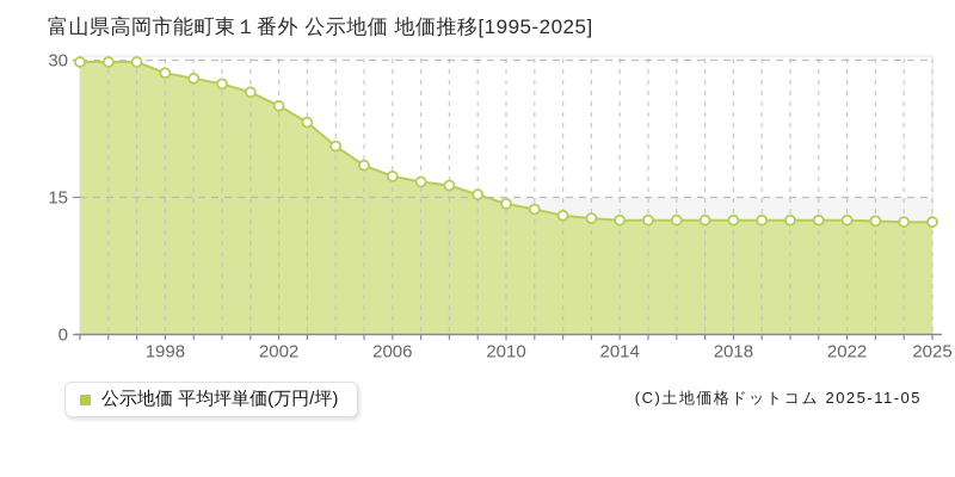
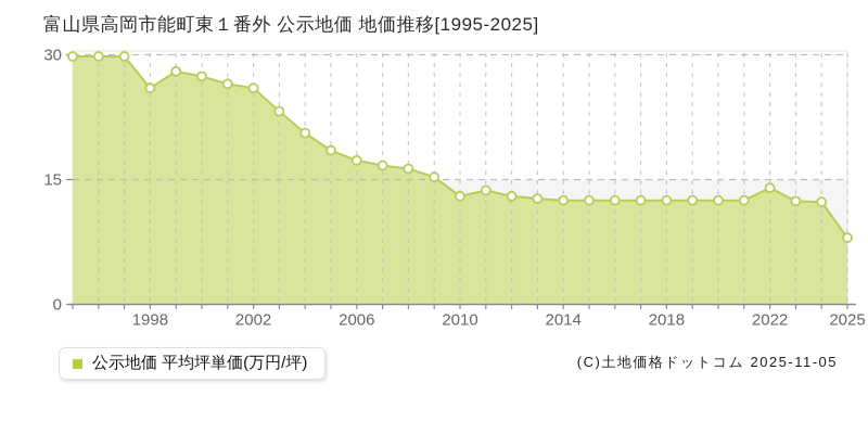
1998: 29 -> 26
2002: 25 -> 26
2010: 14 -> 13
2022: 12 -> 14
2025: 12 -> 8
